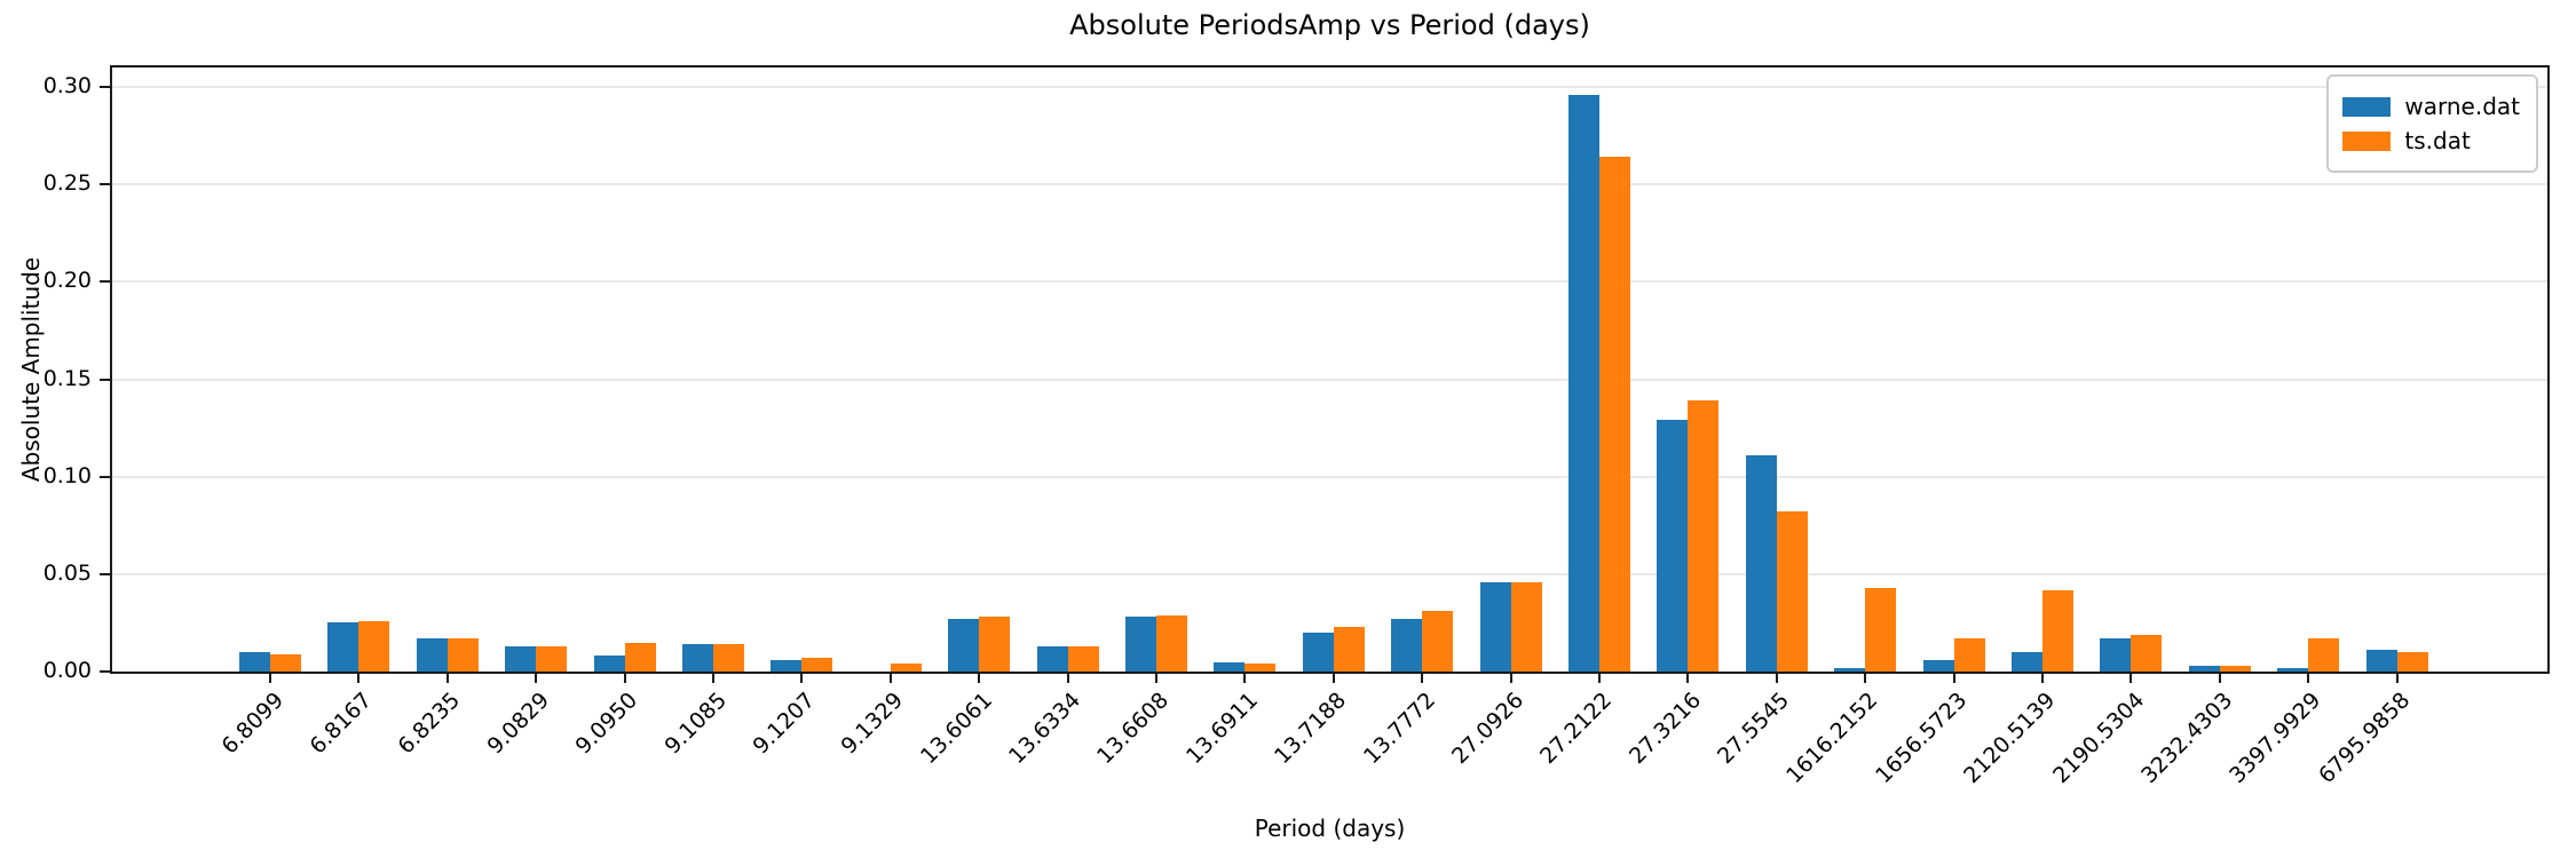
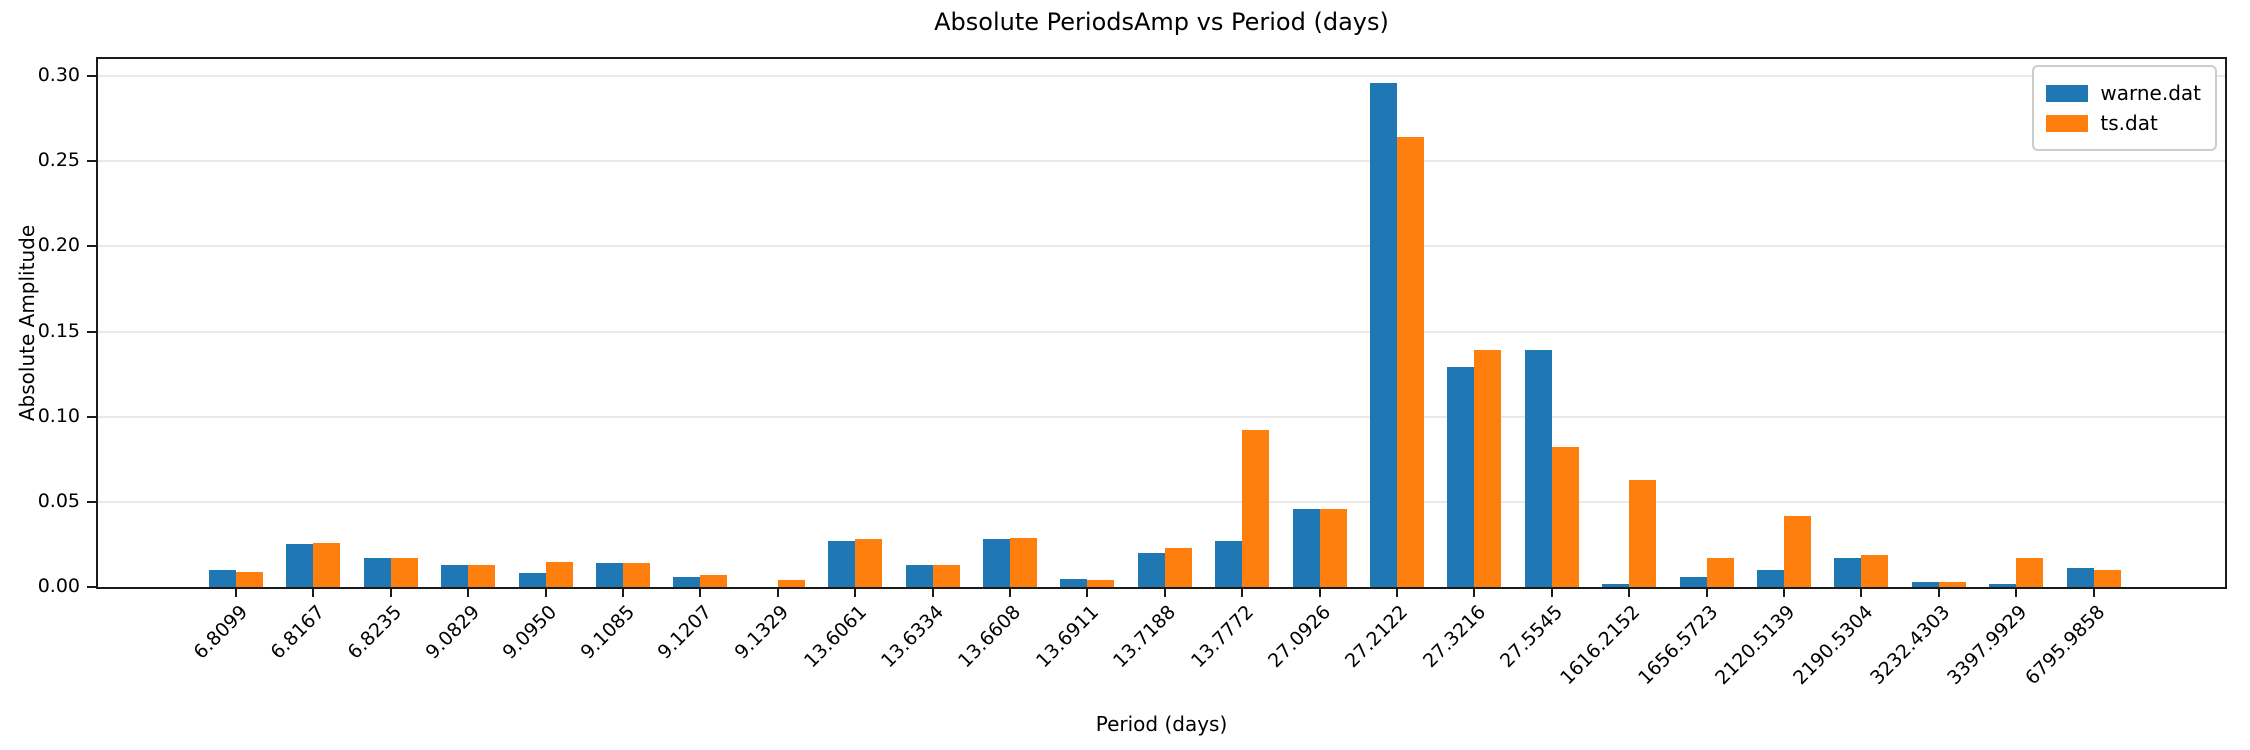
ts.dat/13.7772: 0.031 -> 0.092
warne.dat/27.5545: 0.111 -> 0.139
ts.dat/1616.2152: 0.043 -> 0.063
